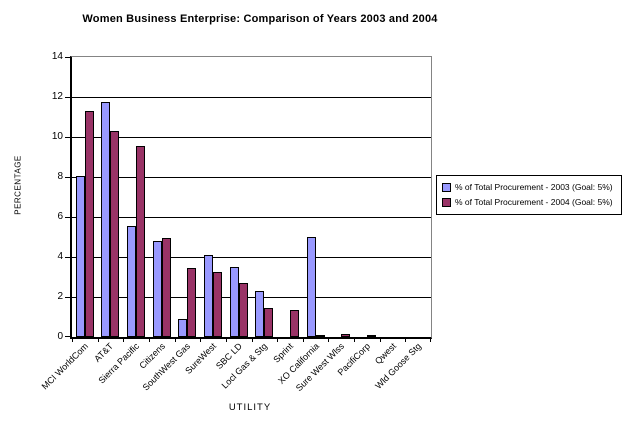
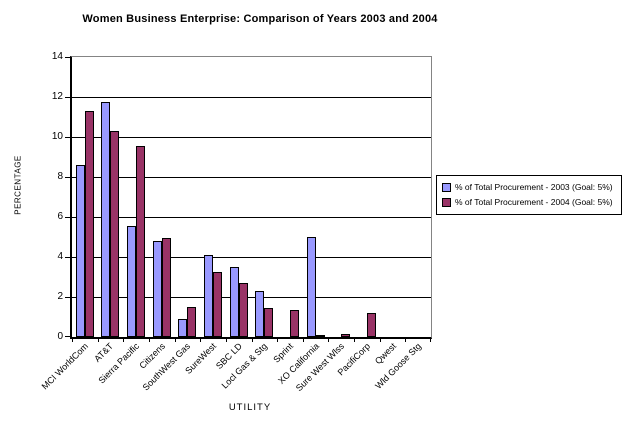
% of Total Procurement - 2003 (Goal: 5%)/MCI WorldCom: 8.1 -> 8.6
% of Total Procurement - 2004 (Goal: 5%)/SouthWest Gas: 3.5 -> 1.5
% of Total Procurement - 2004 (Goal: 5%)/PacifiCorp: 0.1 -> 1.2
